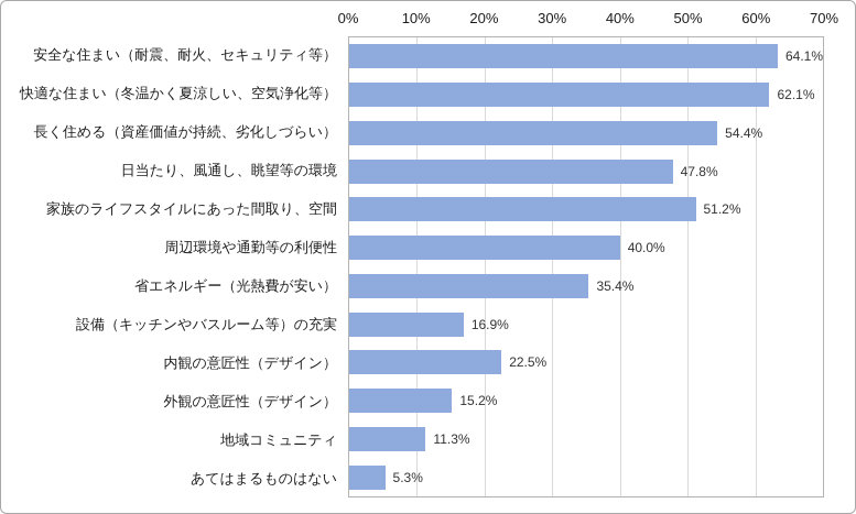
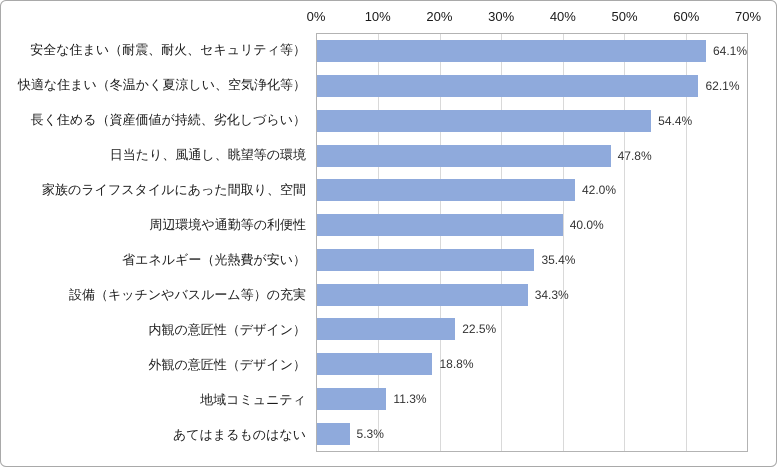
家族のライフスタイルにあった間取り、空間: 51.2% -> 42.0%
設備（キッチンやバスルーム等）の充実: 16.9% -> 34.3%
外観の意匠性（デザイン）: 15.2% -> 18.8%
